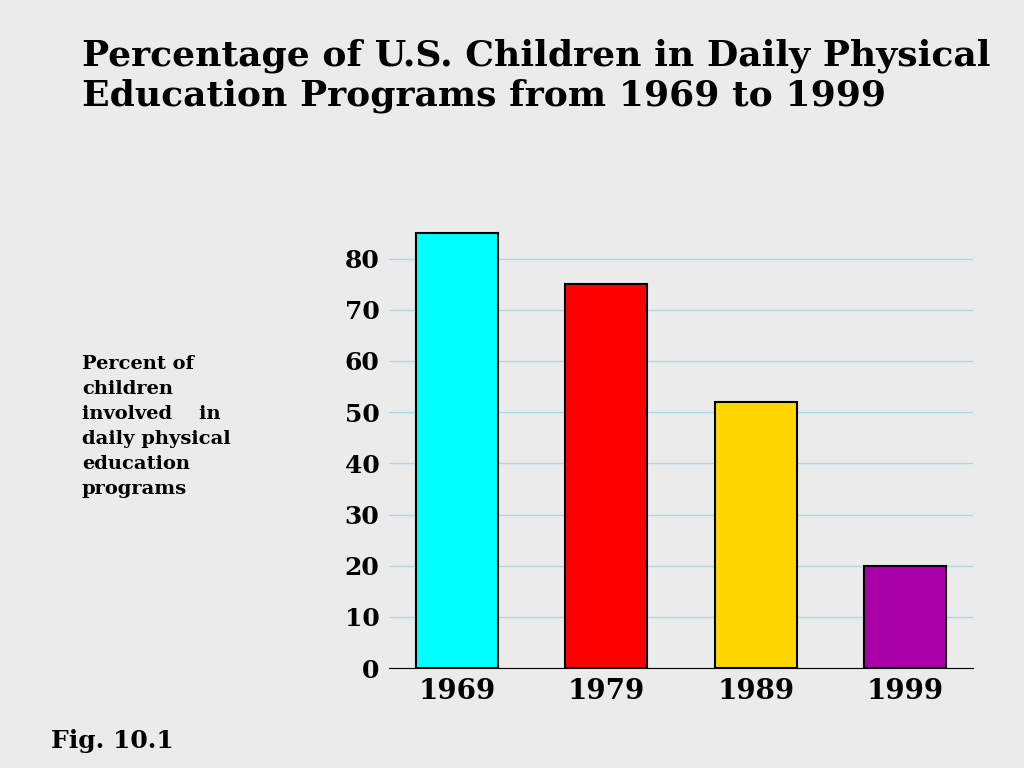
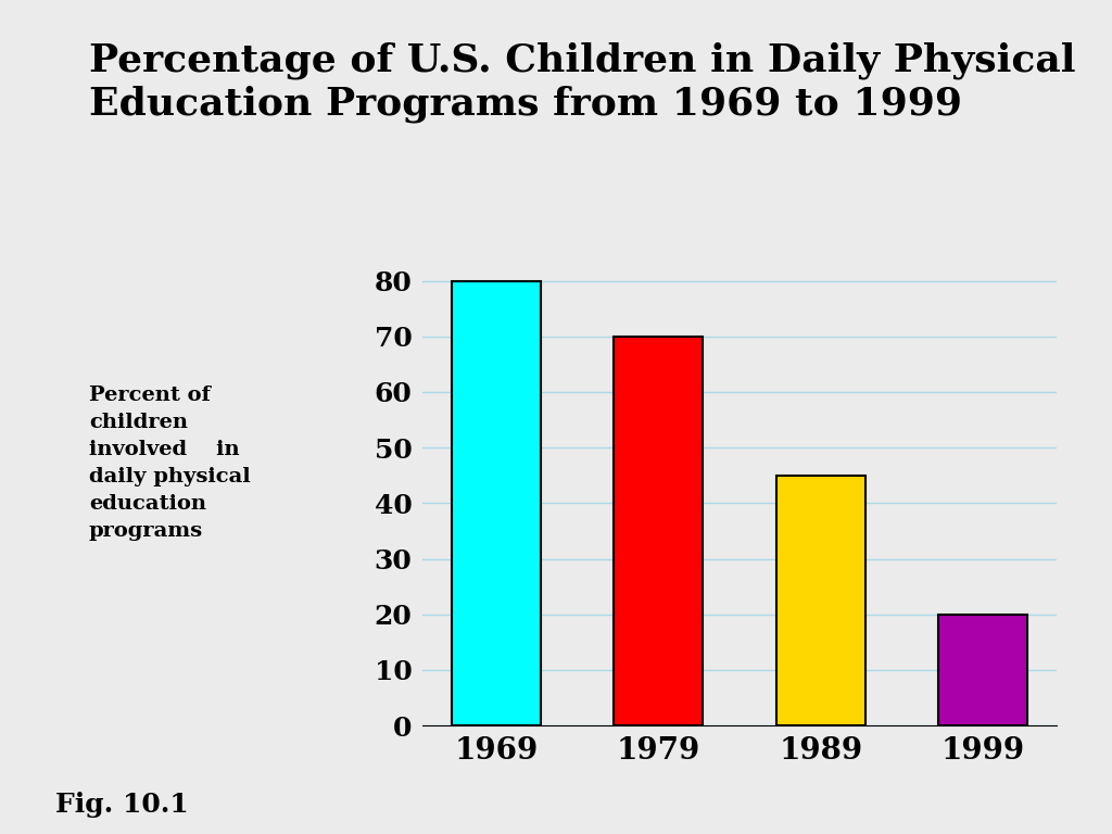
1969: 85 -> 80
1979: 75 -> 70
1989: 52 -> 45
